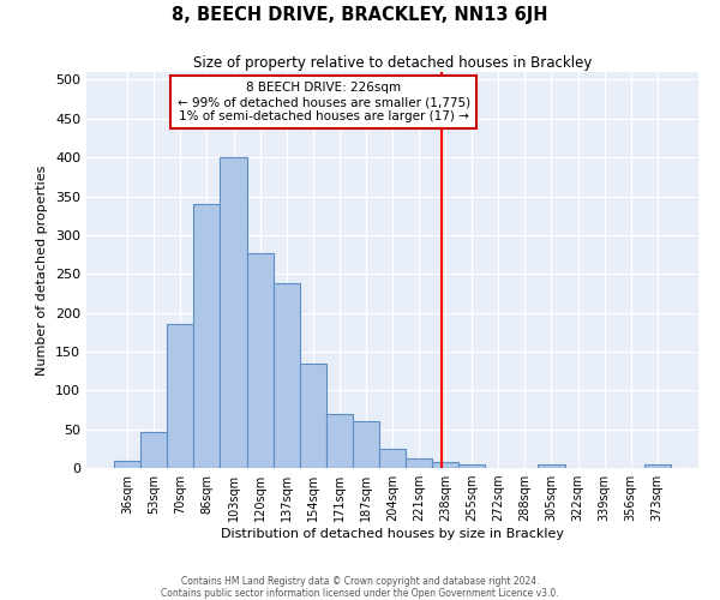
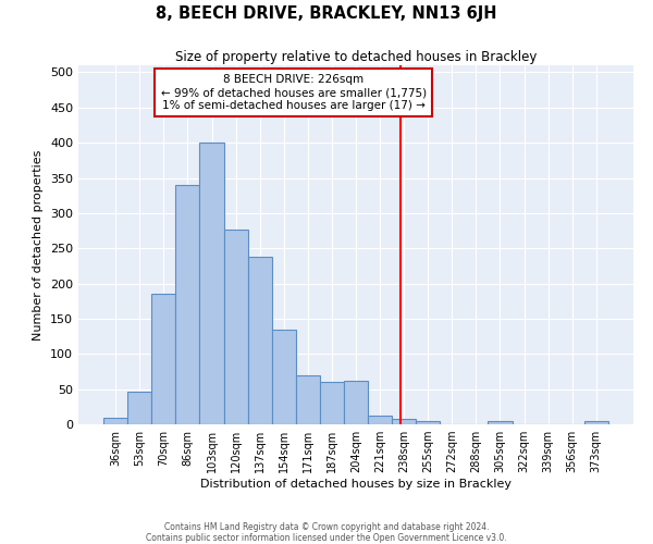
204sqm: 25 -> 62
